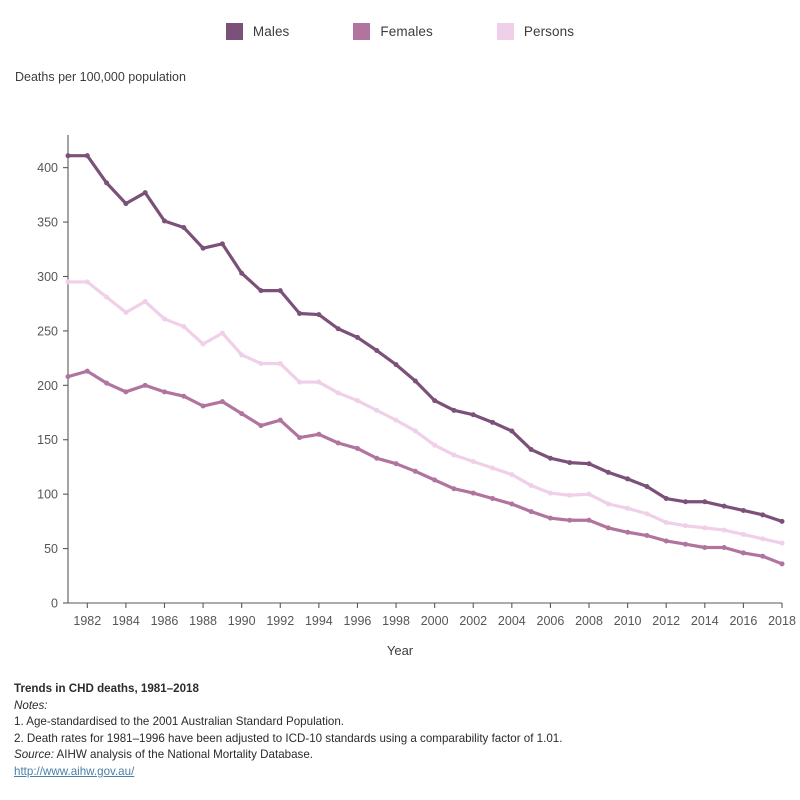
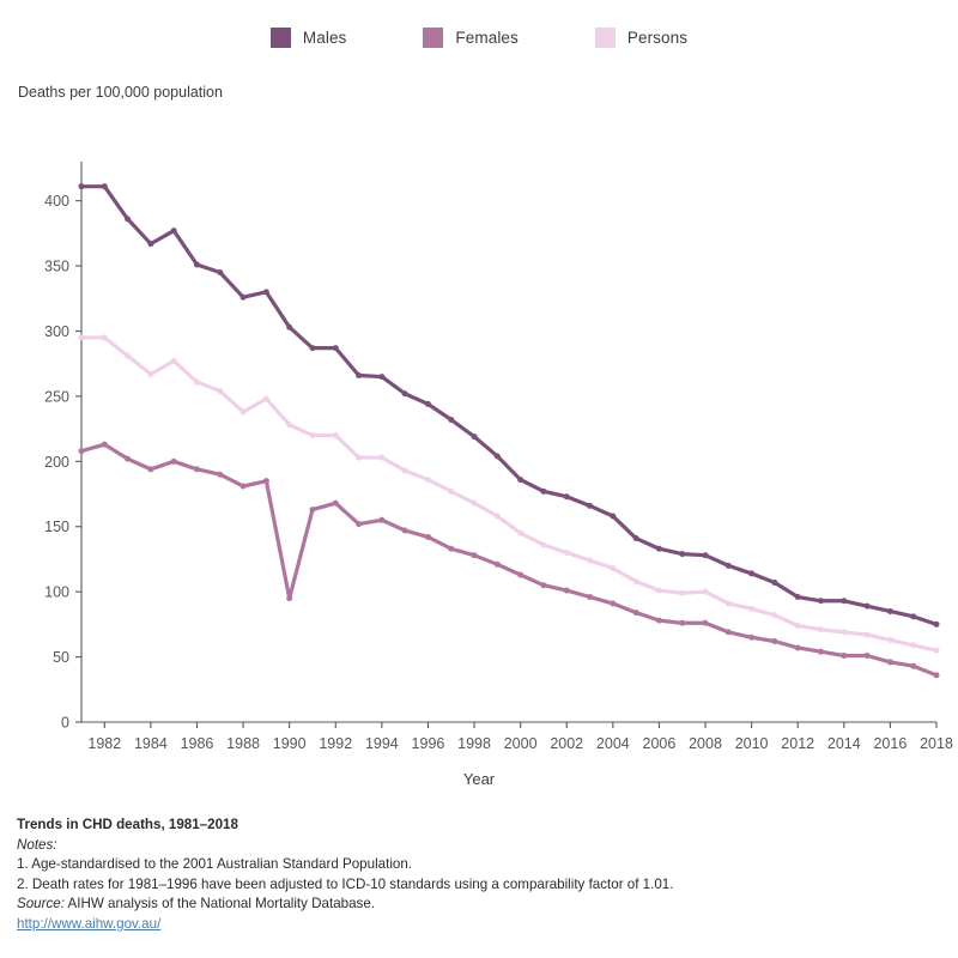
Females/1990: 174 -> 95
